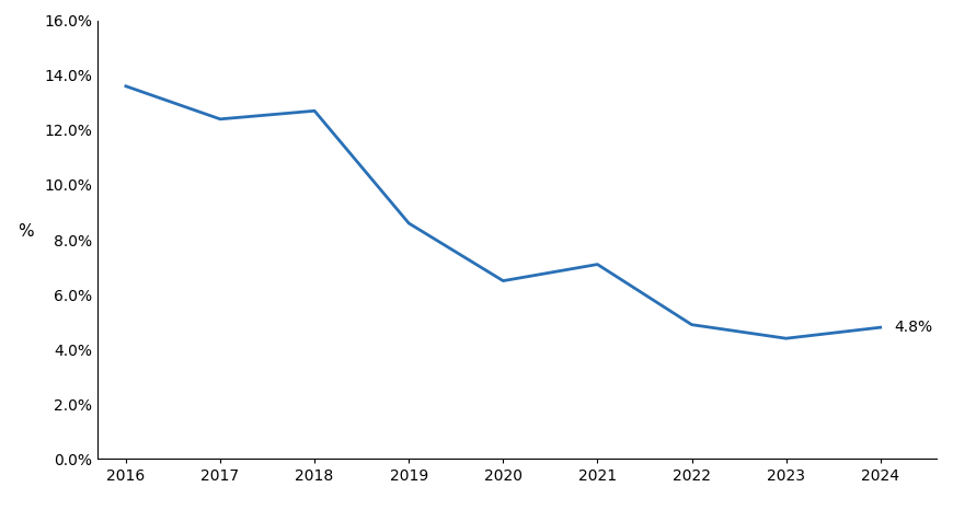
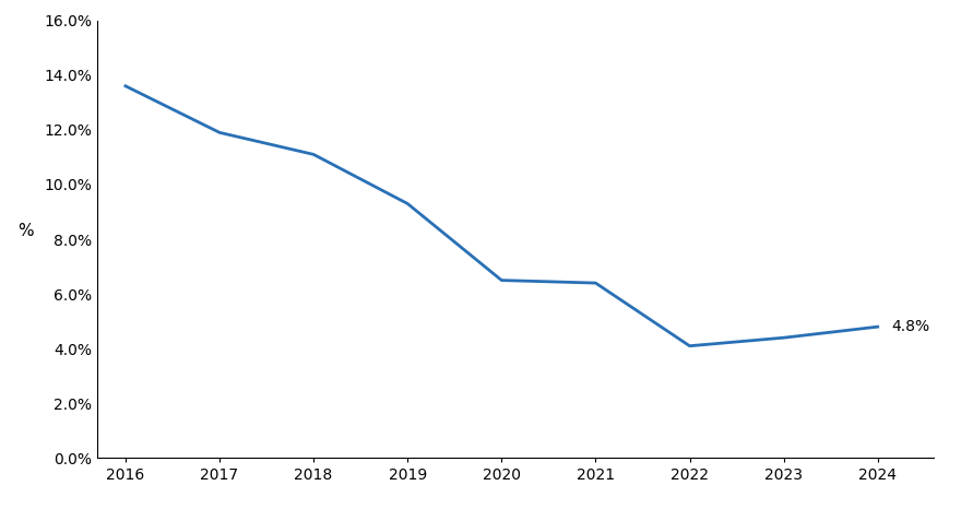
2017: 12.4% -> 11.9%
2018: 12.7% -> 11.1%
2019: 8.6% -> 9.3%
2021: 7.1% -> 6.4%
2022: 4.9% -> 4.1%
